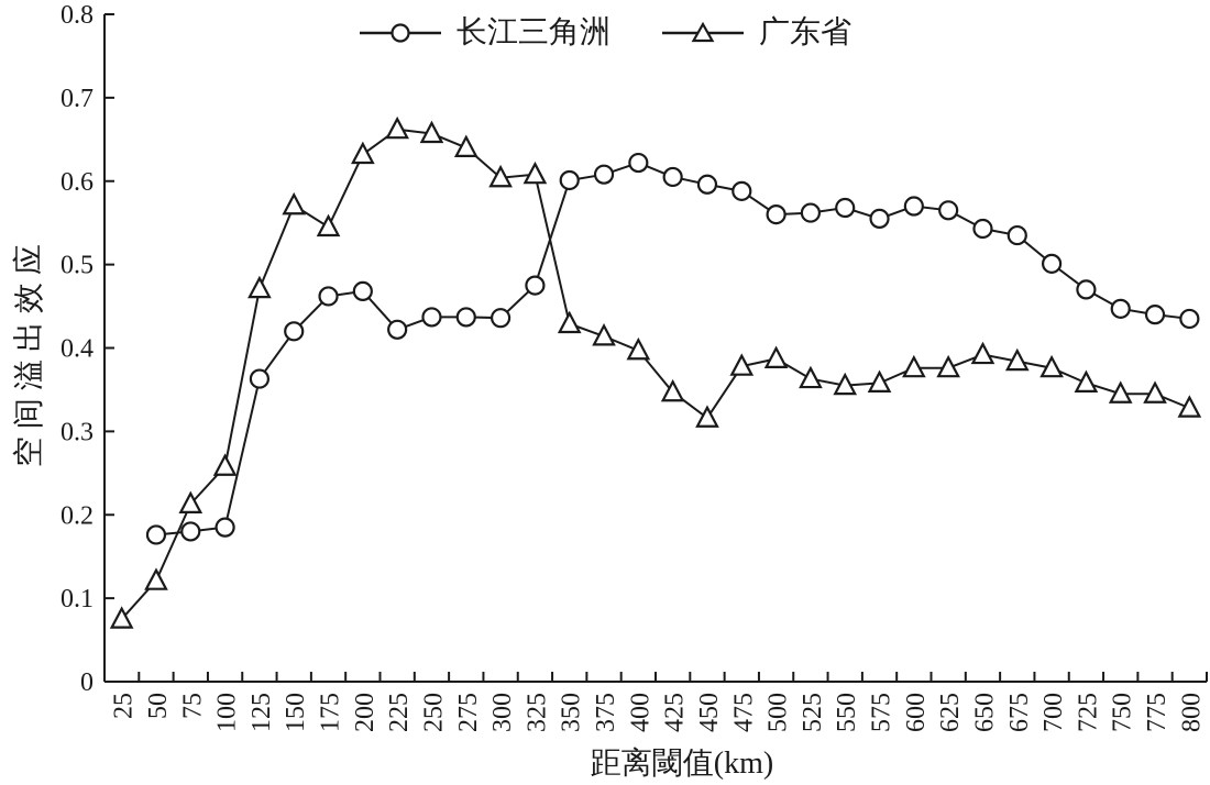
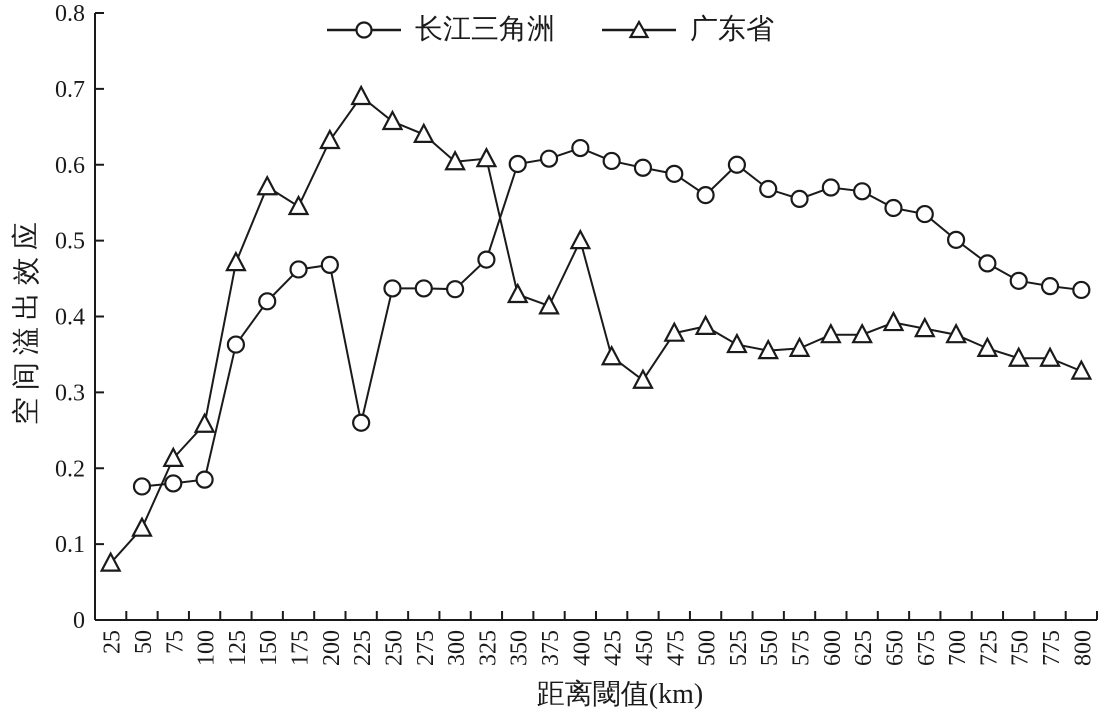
长江三角洲/225: 0.42 -> 0.26
广东省/225: 0.66 -> 0.69
广东省/400: 0.40 -> 0.50
长江三角洲/525: 0.56 -> 0.60
